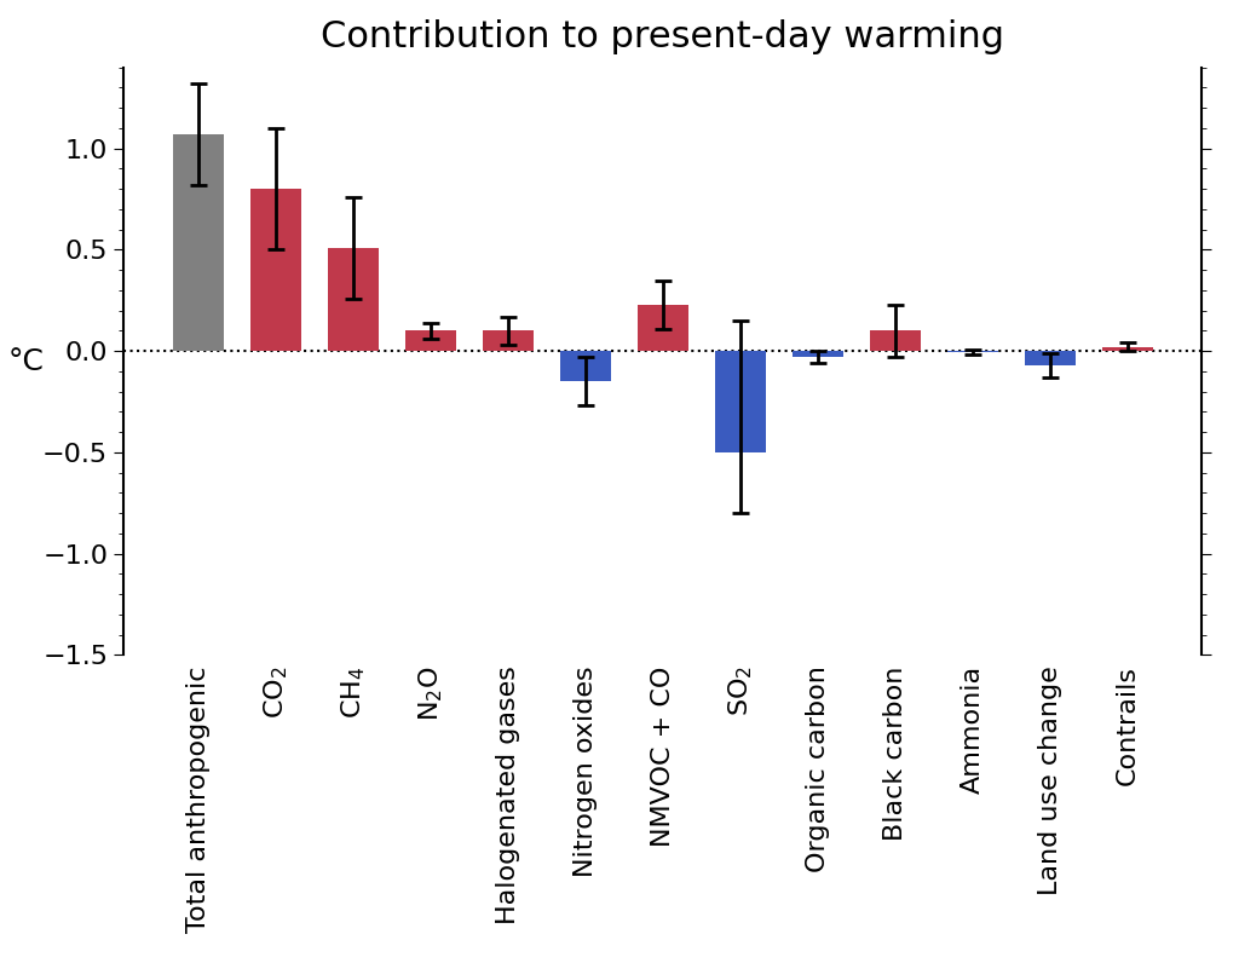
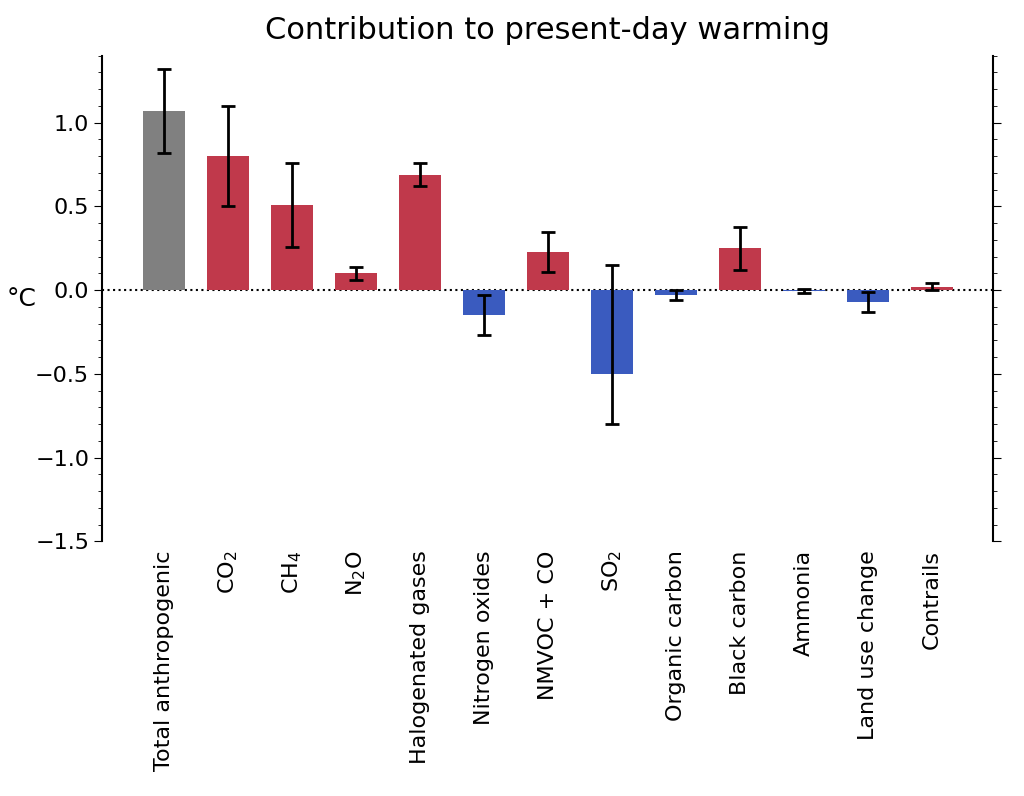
Halogenated gases: 0.10 -> 0.69
Black carbon: 0.10 -> 0.25
